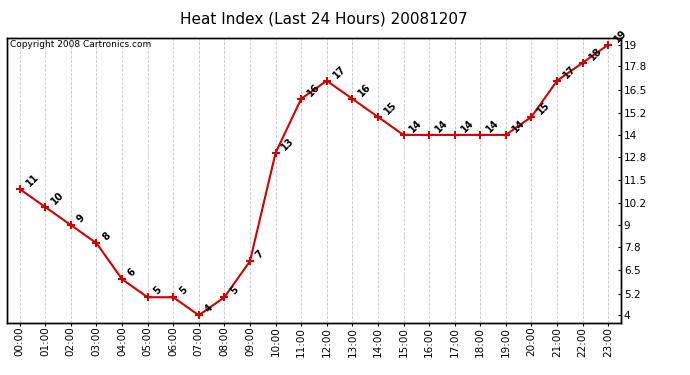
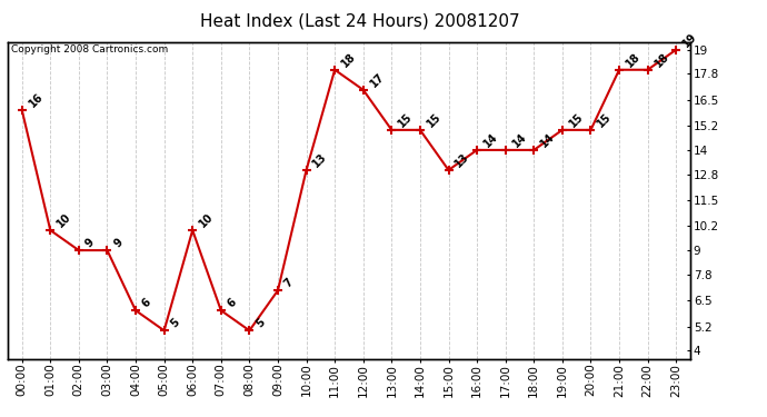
00:00: 11 -> 16
03:00: 8 -> 9
06:00: 5 -> 10
07:00: 4 -> 6
11:00: 16 -> 18
13:00: 16 -> 15
15:00: 14 -> 13
19:00: 14 -> 15
21:00: 17 -> 18
